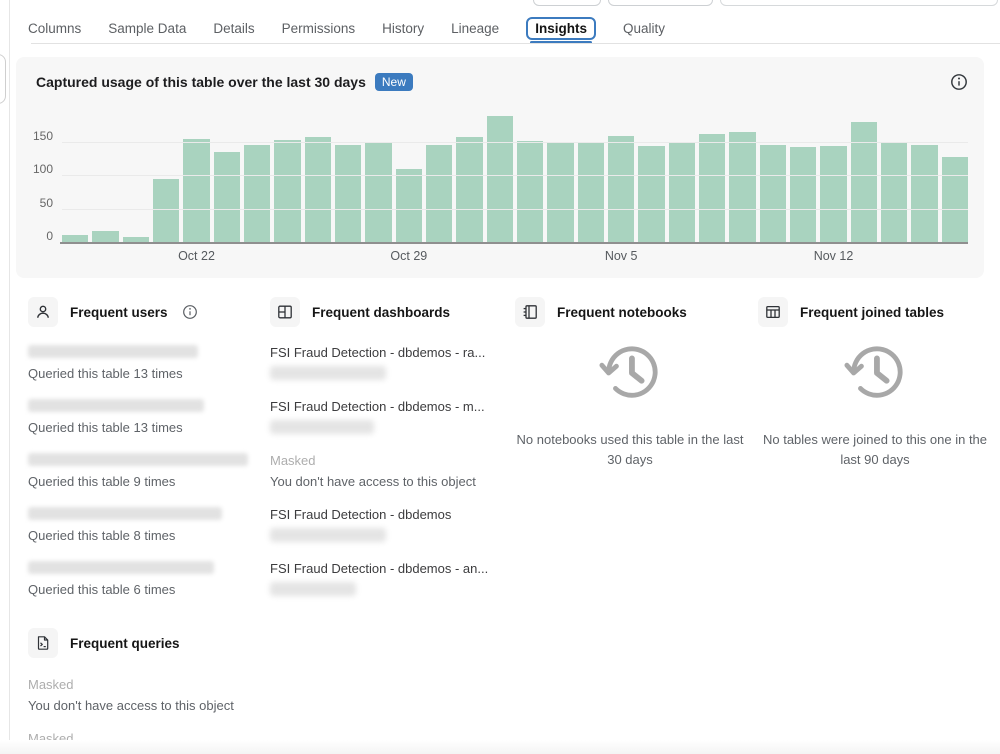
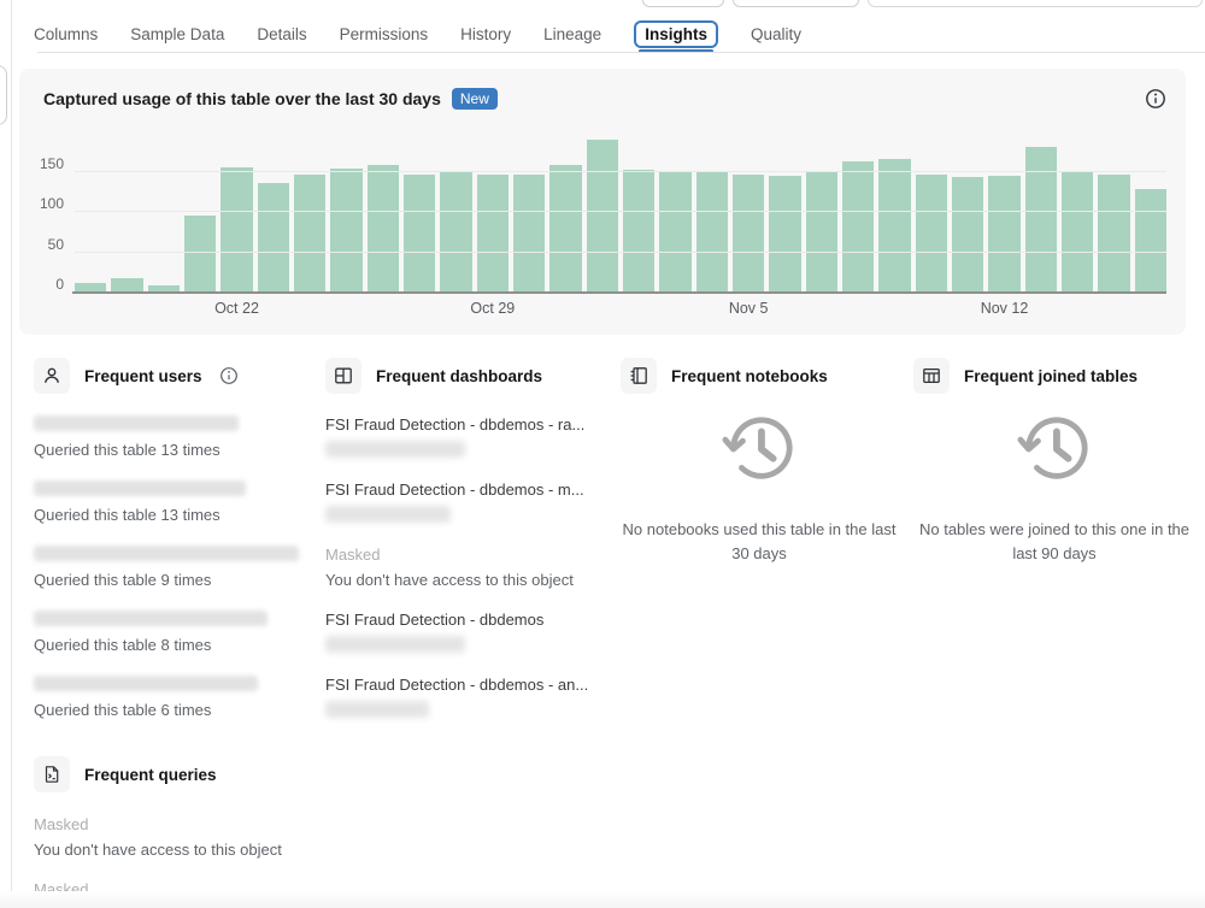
Oct 29: 110 -> 150
Nov 5: 160 -> 150
